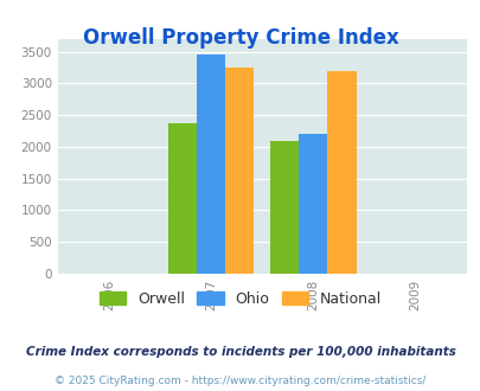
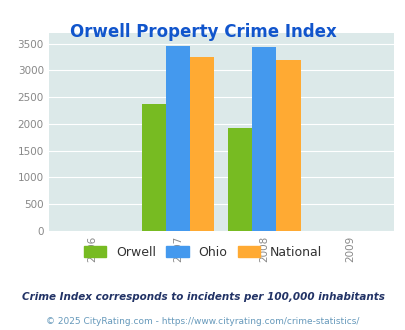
Orwell/2008: 2100 -> 1920
Ohio/2008: 2200 -> 3430
